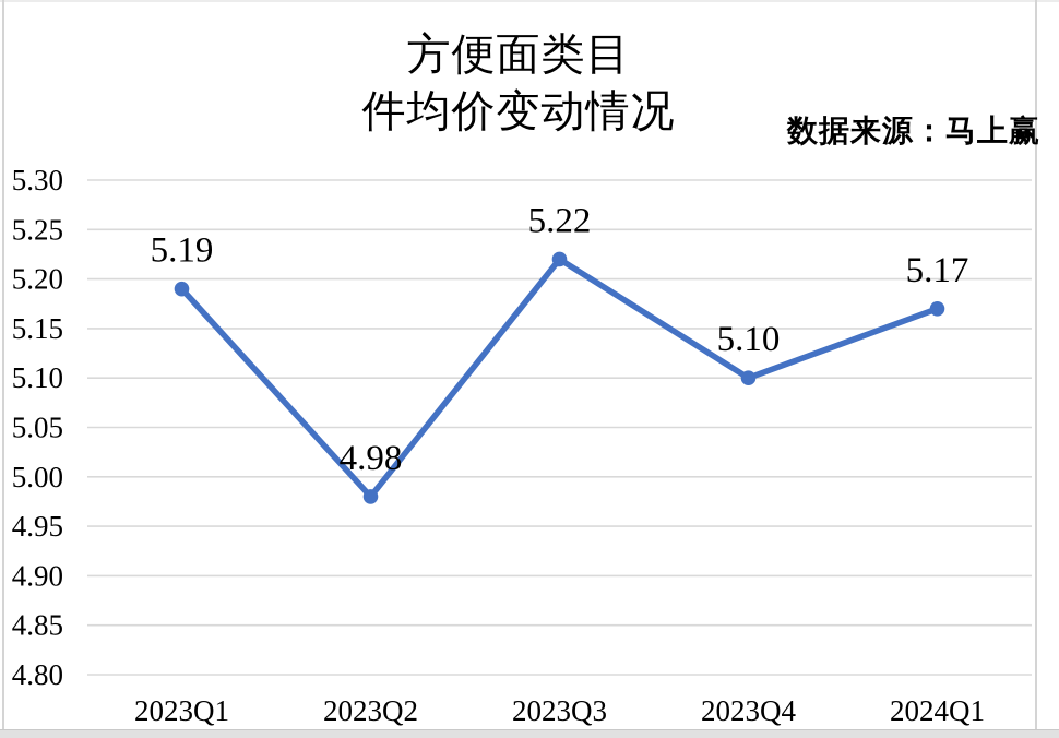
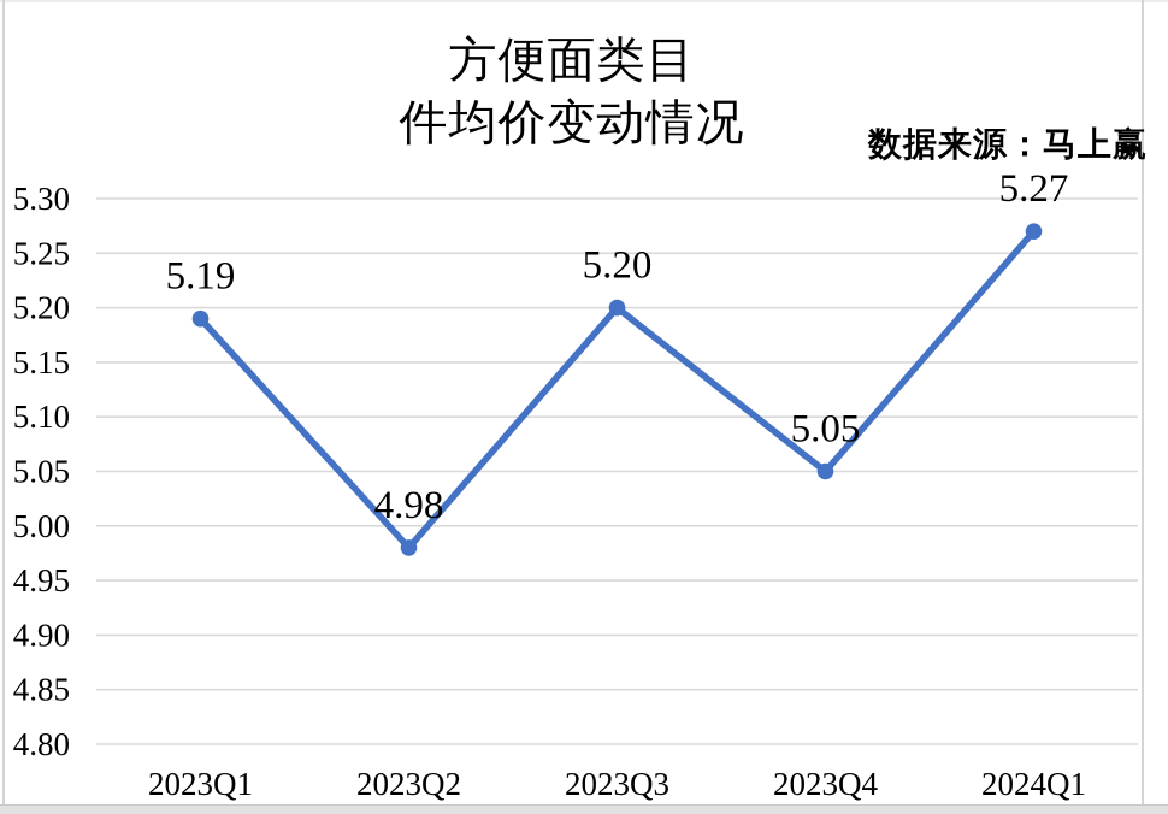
2023Q3: 5.22 -> 5.20
2023Q4: 5.10 -> 5.05
2024Q1: 5.17 -> 5.27
